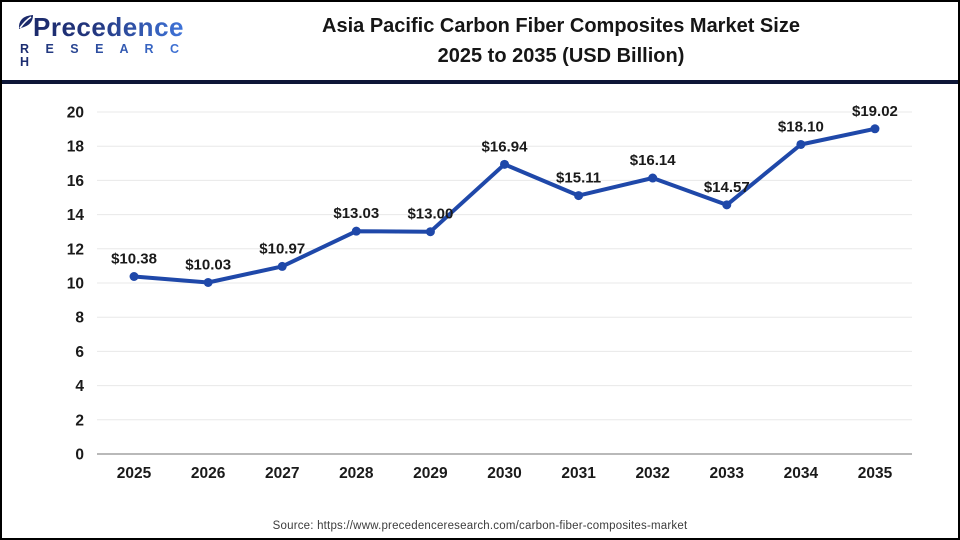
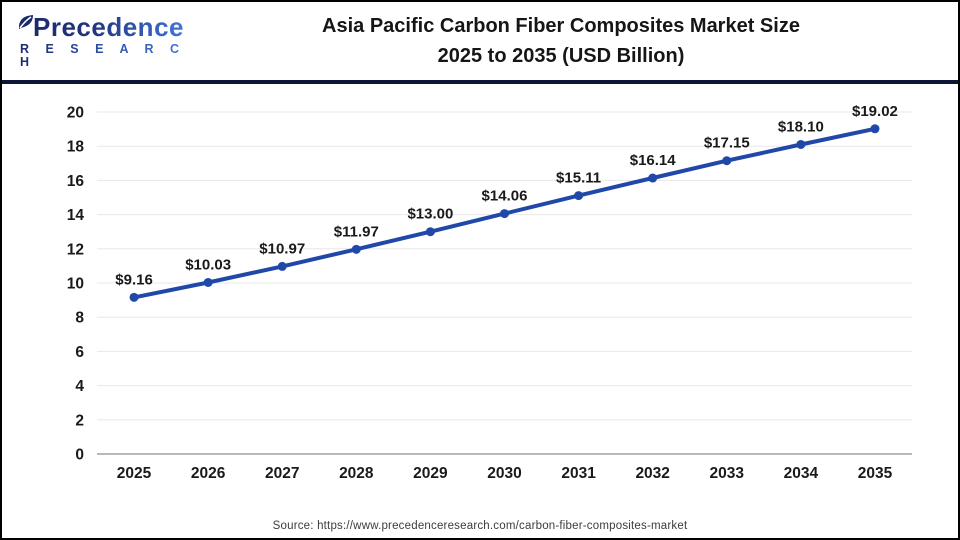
2025: $10.38 -> $9.16
2028: $13.03 -> $11.97
2030: $16.94 -> $14.06
2033: $14.57 -> $17.15
